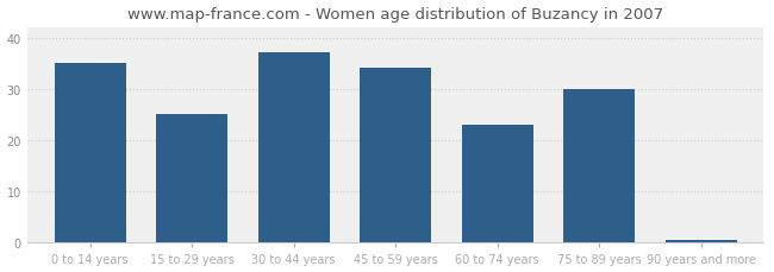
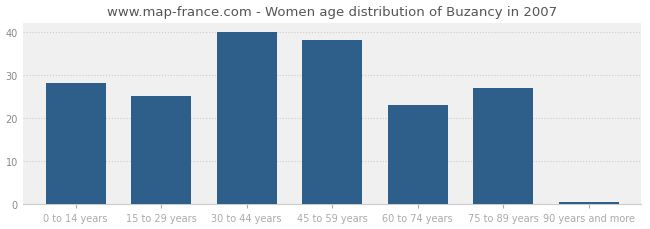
0 to 14 years: 35.0 -> 28.0
30 to 44 years: 37.0 -> 40.0
45 to 59 years: 34.0 -> 38.0
75 to 89 years: 30.0 -> 27.0
